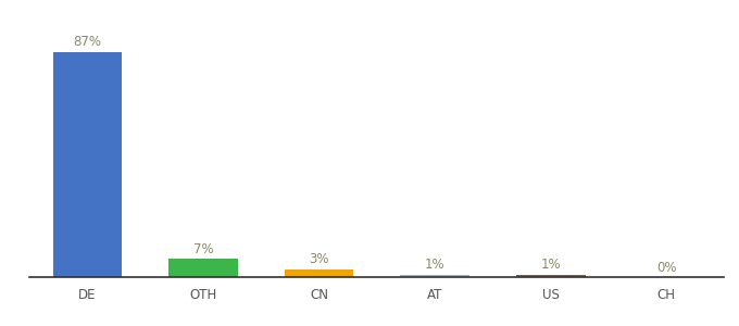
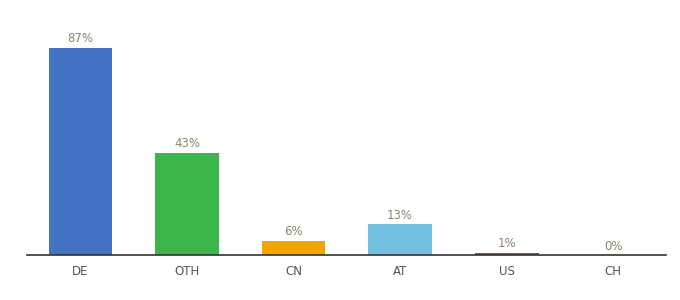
OTH: 7% -> 43%
CN: 3% -> 6%
AT: 1% -> 13%
